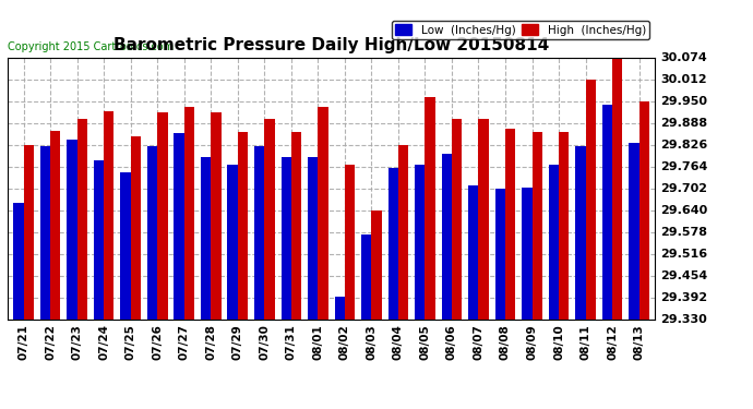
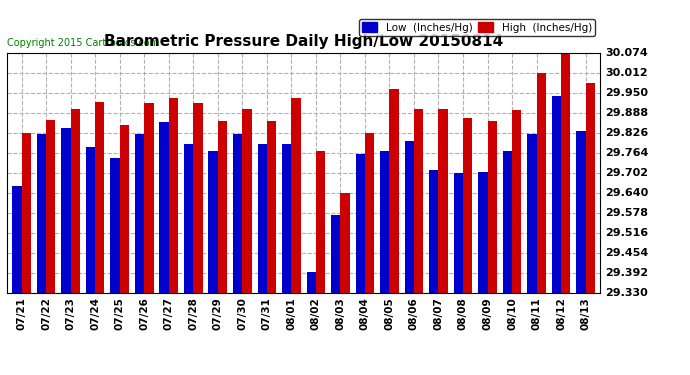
High (Inches/Hg)/08/10: 29.862 -> 29.895
High (Inches/Hg)/08/13: 29.950 -> 29.980
